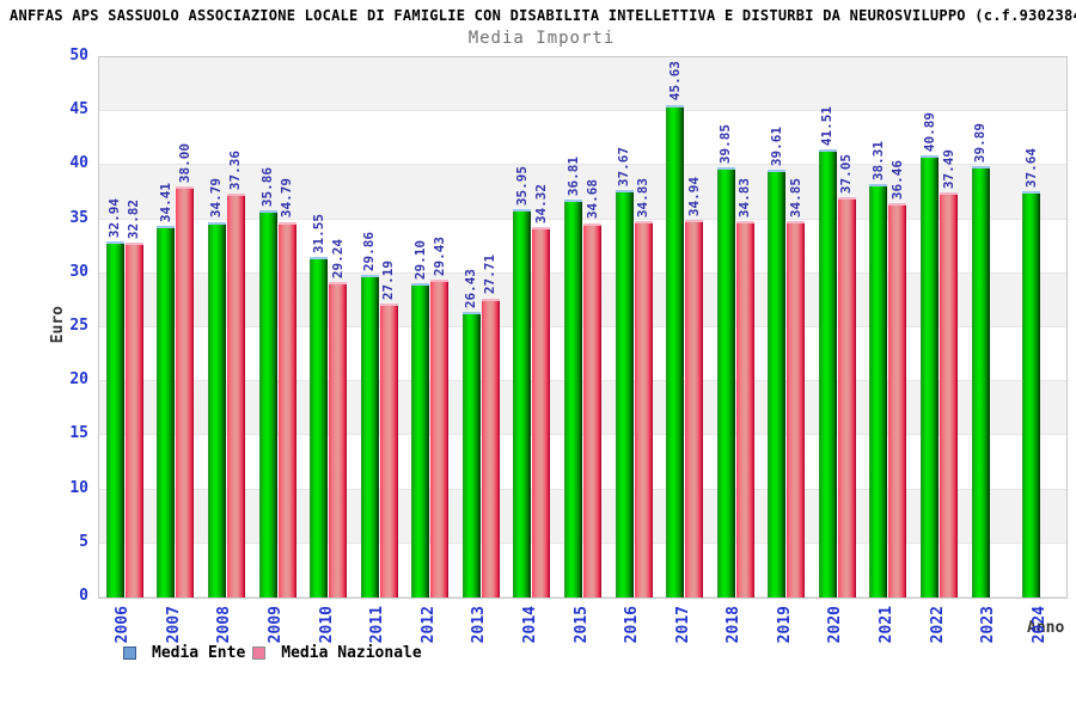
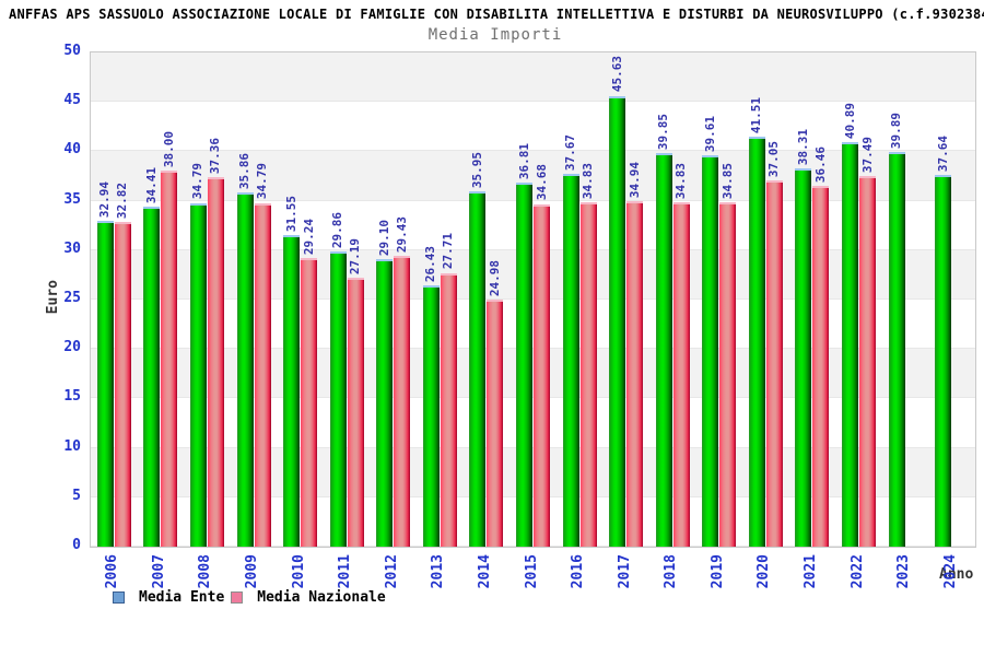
Media Nazionale/2014: 34.32 -> 24.98
